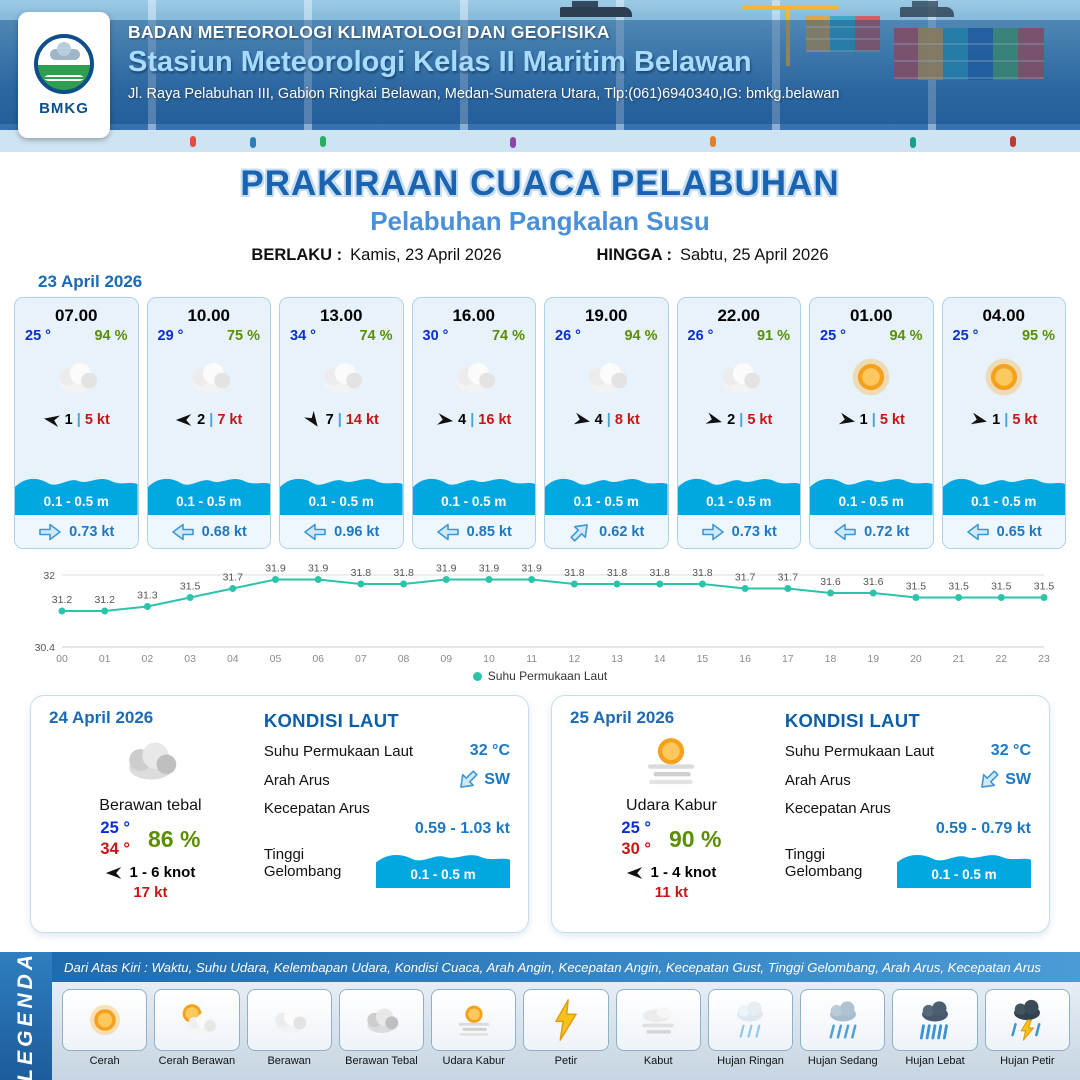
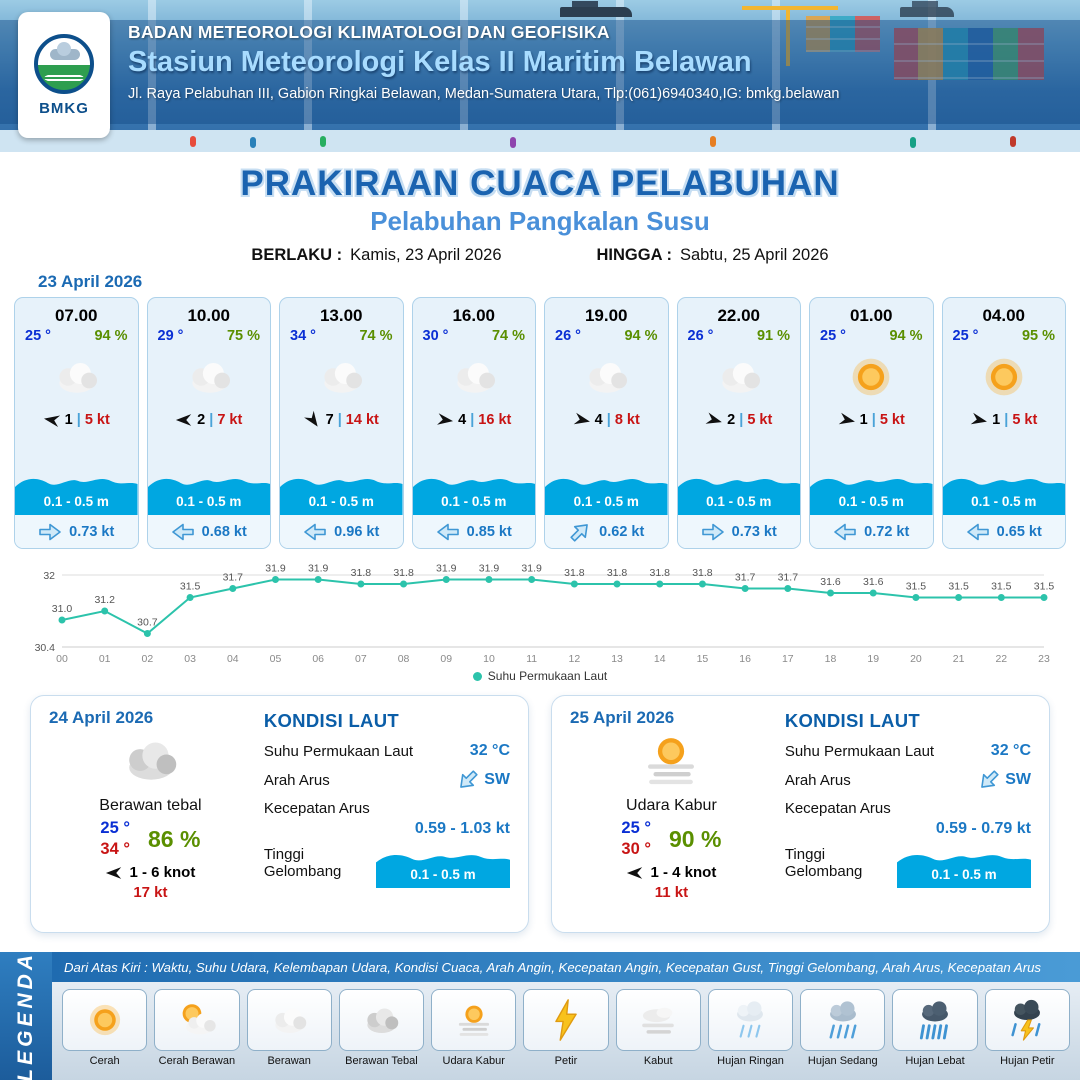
00: 31.2 -> 31.0
02: 31.3 -> 30.7
